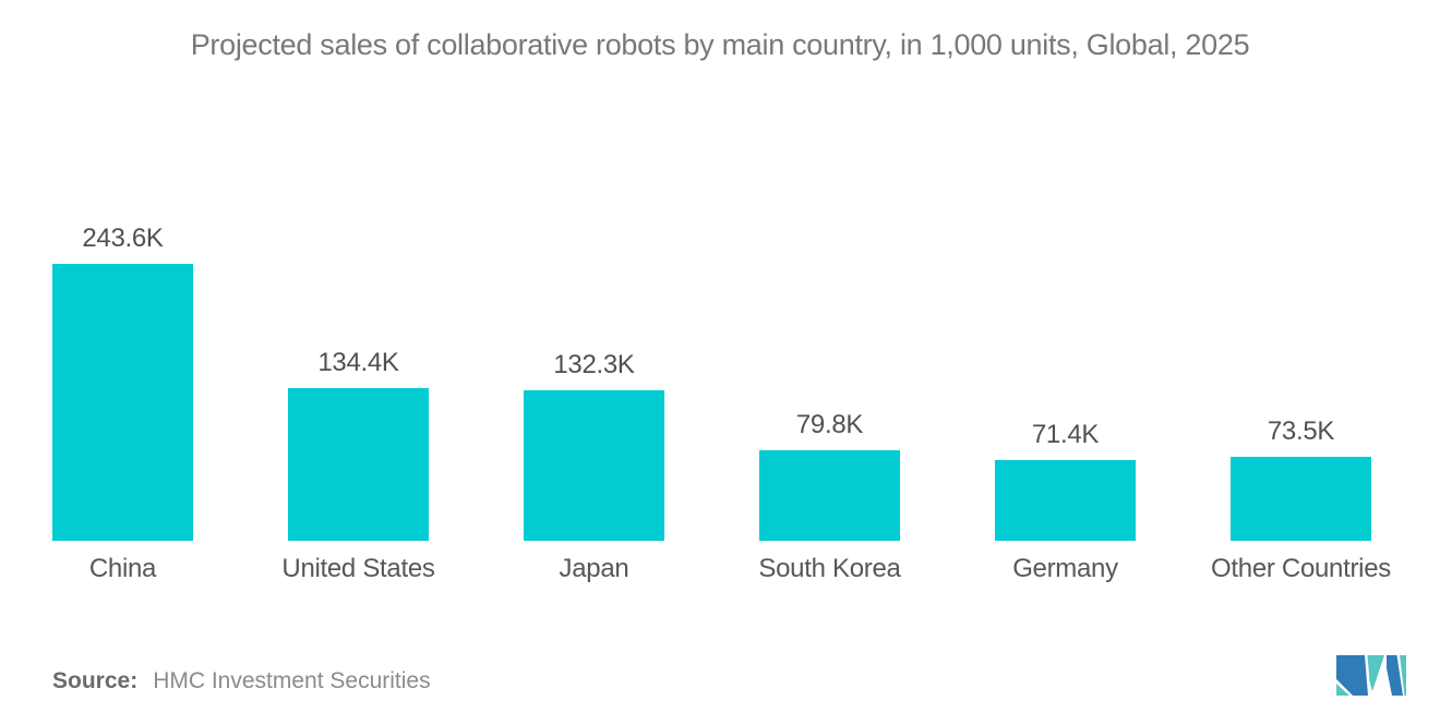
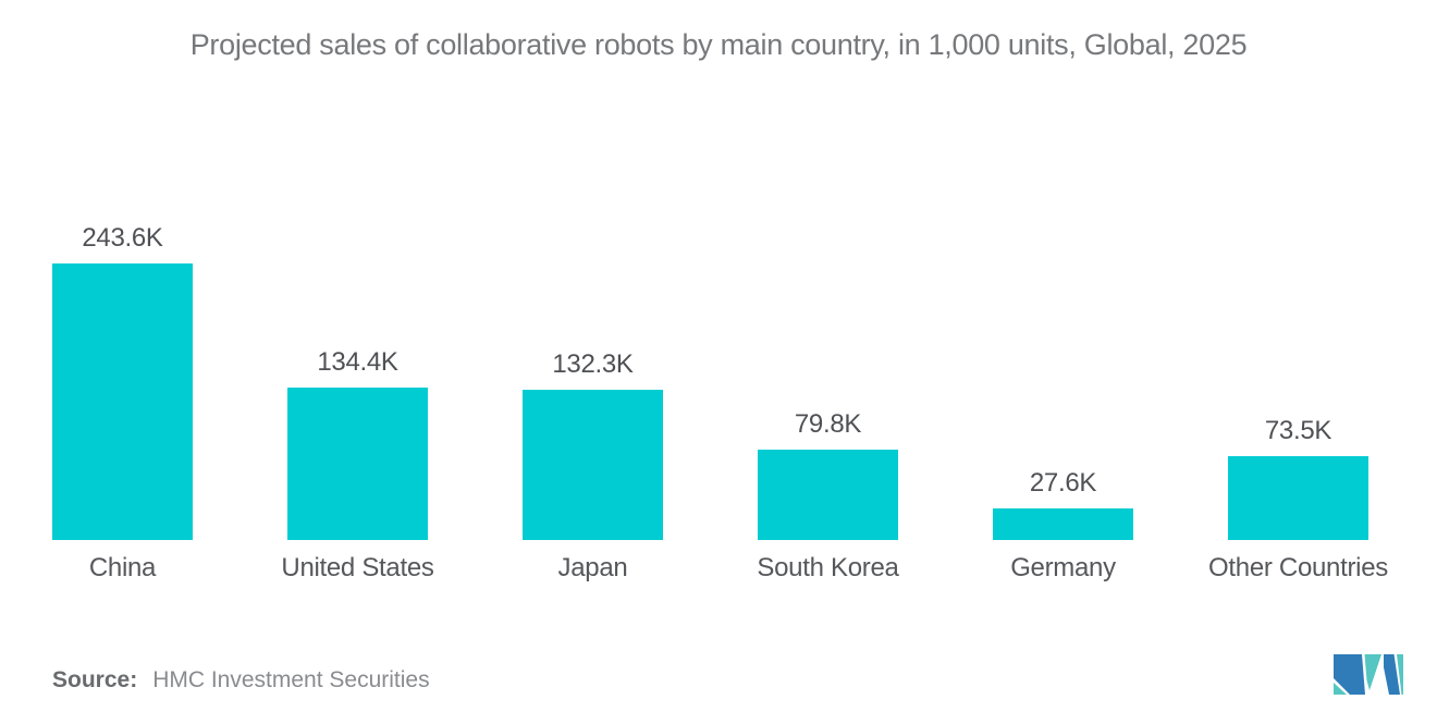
Germany: 71.4K -> 27.6K
